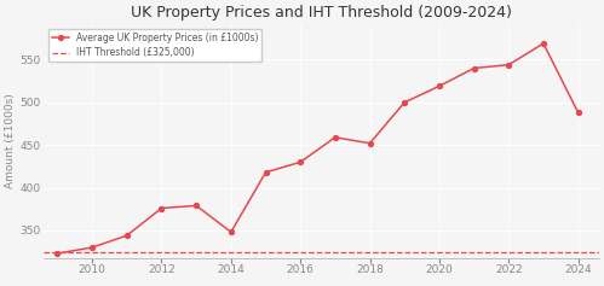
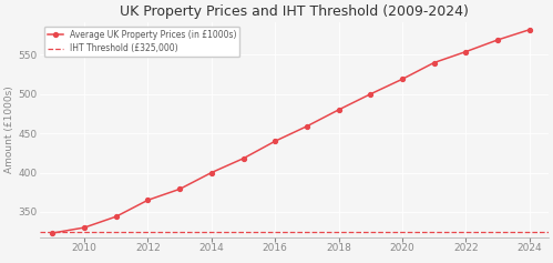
2012: 376 -> 365
2014: 348 -> 400
2016: 430 -> 440
2018: 452 -> 480
2022: 544 -> 554
2024: 488 -> 582
